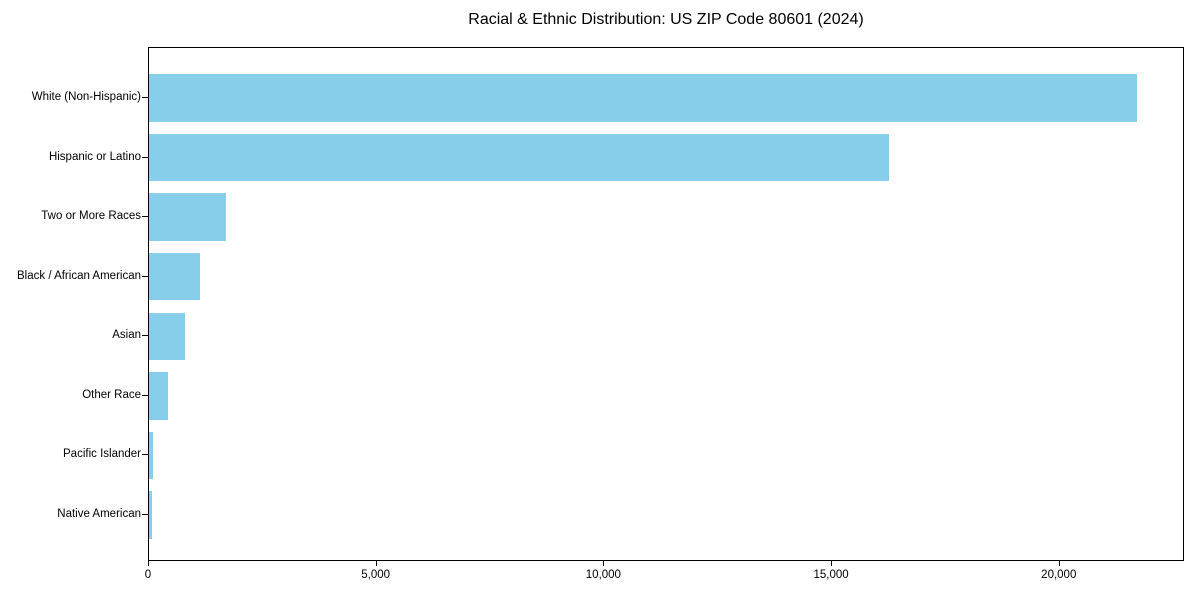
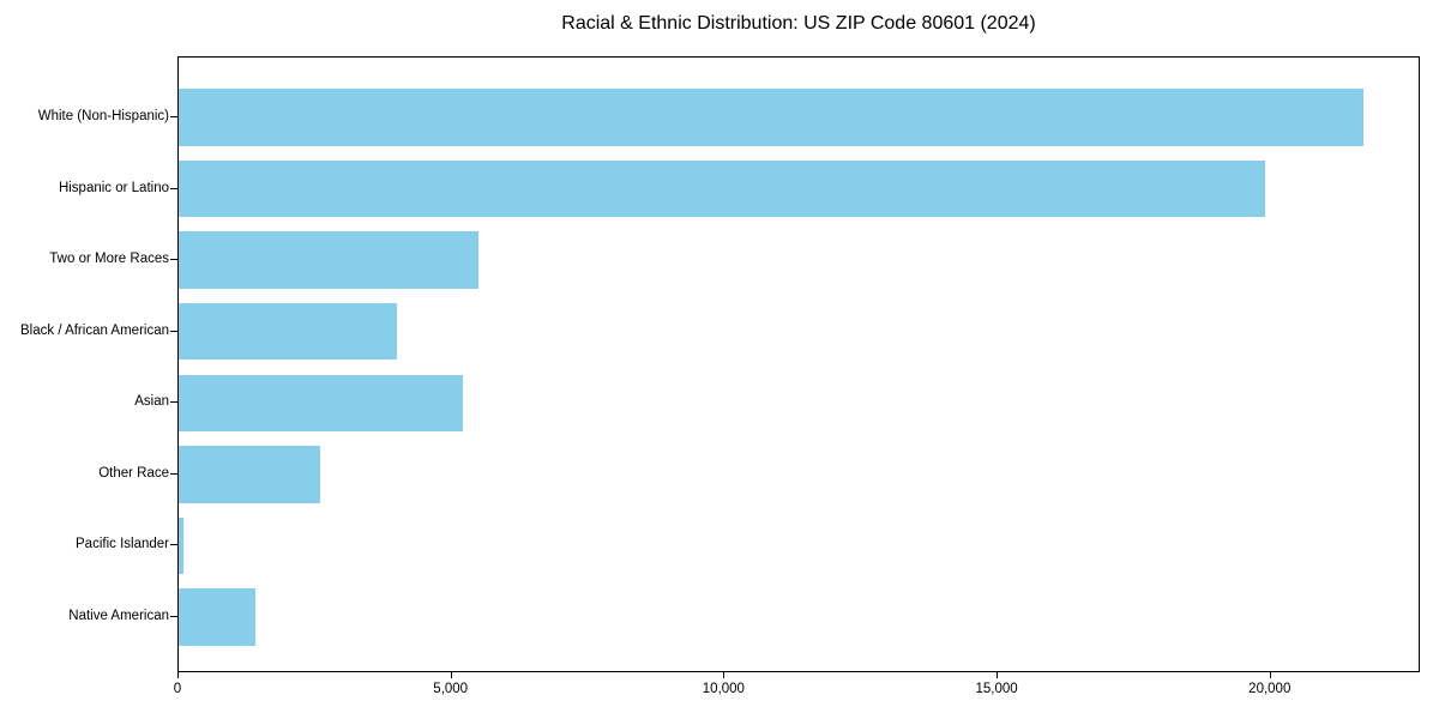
Hispanic or Latino: 16200 -> 19900
Two or More Races: 1700 -> 5500
Black / African American: 1100 -> 4000
Asian: 800 -> 5200
Other Race: 400 -> 2600
Native American: 100 -> 1400
